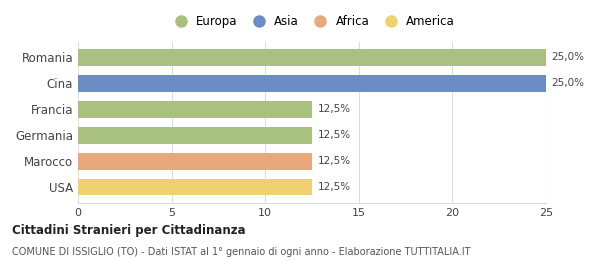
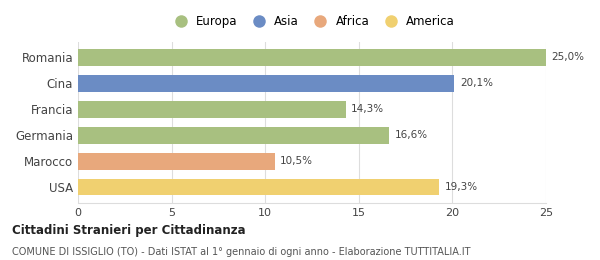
Cina: 25,0% -> 20,1%
Francia: 12,5% -> 14,3%
Germania: 12,5% -> 16,6%
Marocco: 12,5% -> 10,5%
USA: 12,5% -> 19,3%
